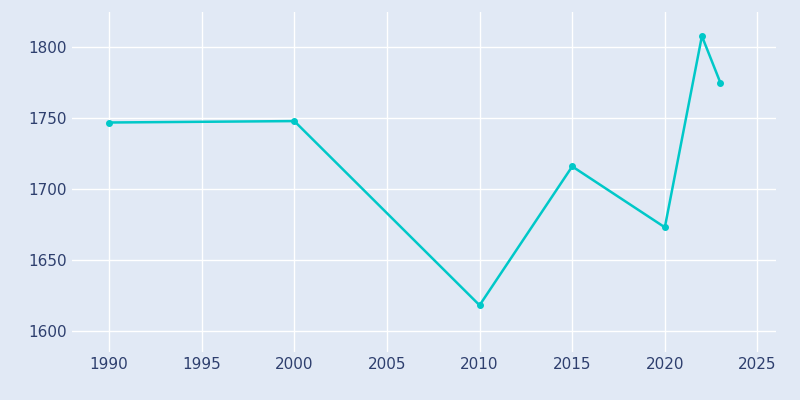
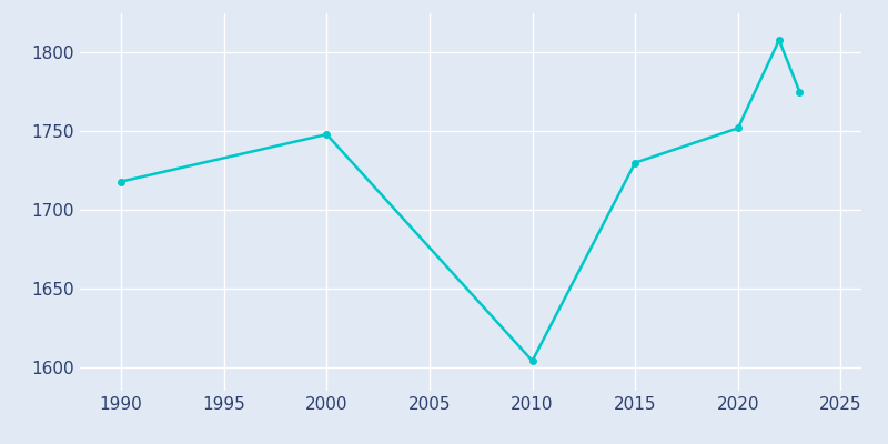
1990: 1747 -> 1718
2010: 1618 -> 1604
2015: 1716 -> 1730
2020: 1673 -> 1752
